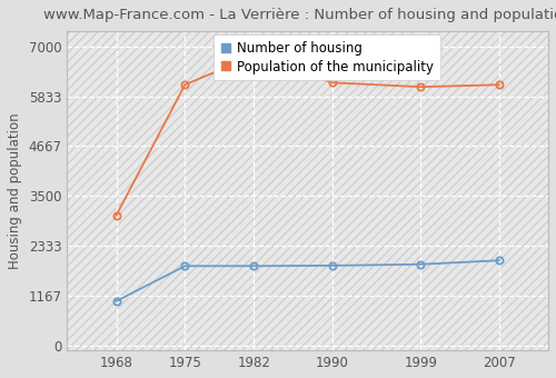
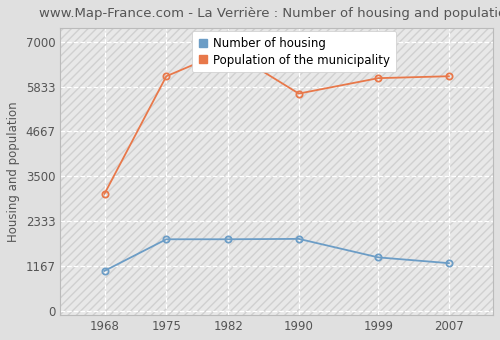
Population of the municipality/1990: 6150 -> 5650
Number of housing/1999: 1910 -> 1400
Number of housing/2007: 2000 -> 1250
